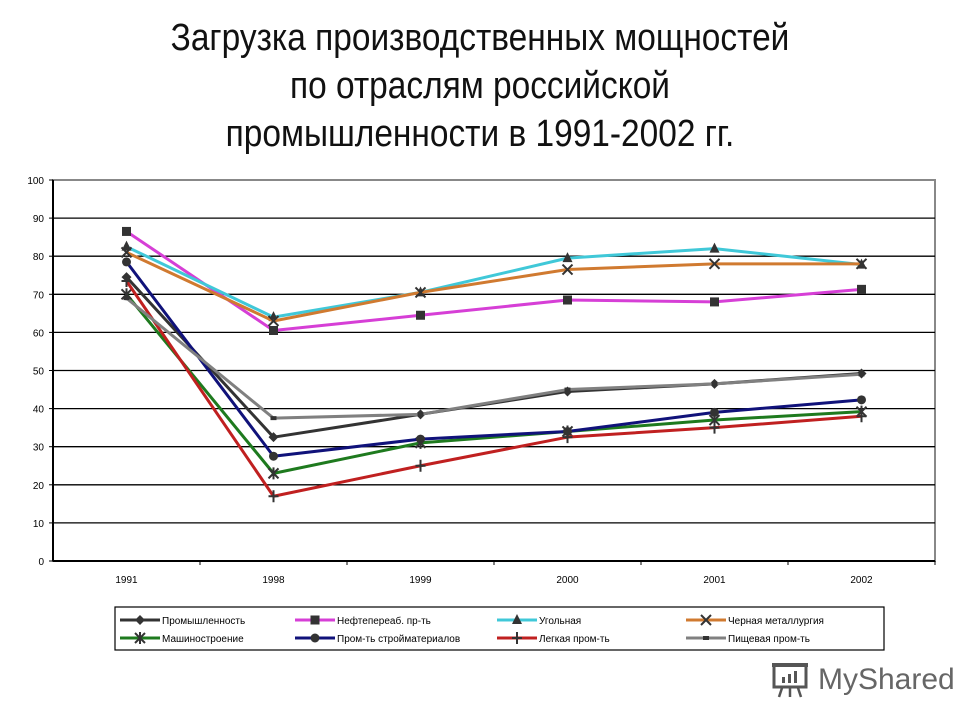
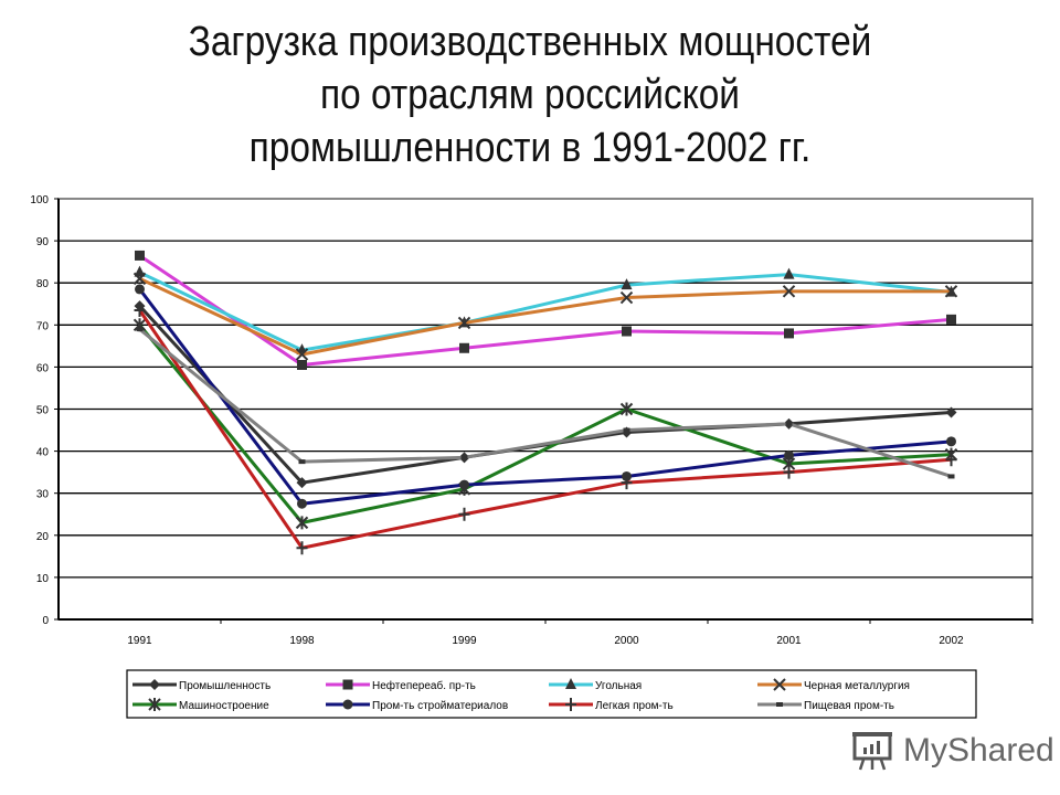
Машиностроение/2000: 34 -> 50
Пищевая пром-ть/2002: 49 -> 34
